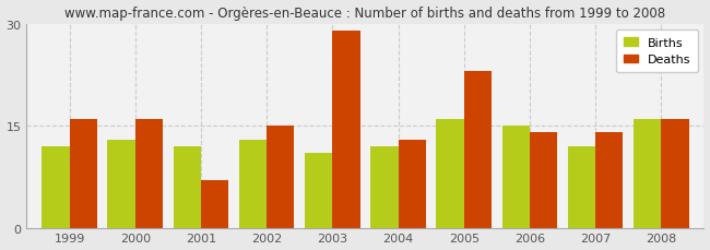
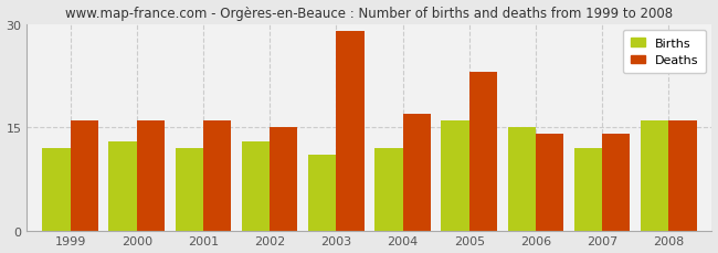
Deaths/2001: 7 -> 16
Deaths/2004: 13 -> 17
